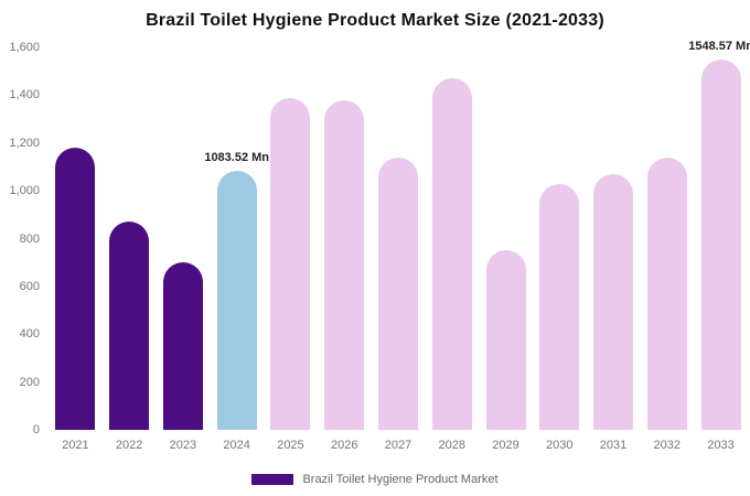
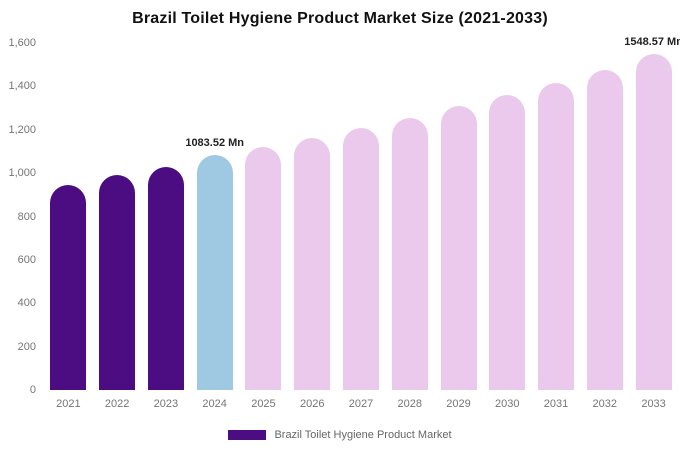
2021: 1180 -> 940
2022: 870 -> 990
2023: 700 -> 1030
2025: 1390 -> 1120
2026: 1380 -> 1160
2027: 1140 -> 1210
2028: 1470 -> 1260
2029: 750 -> 1310
2030: 1030 -> 1360
2031: 1070 -> 1420
2032: 1140 -> 1480
